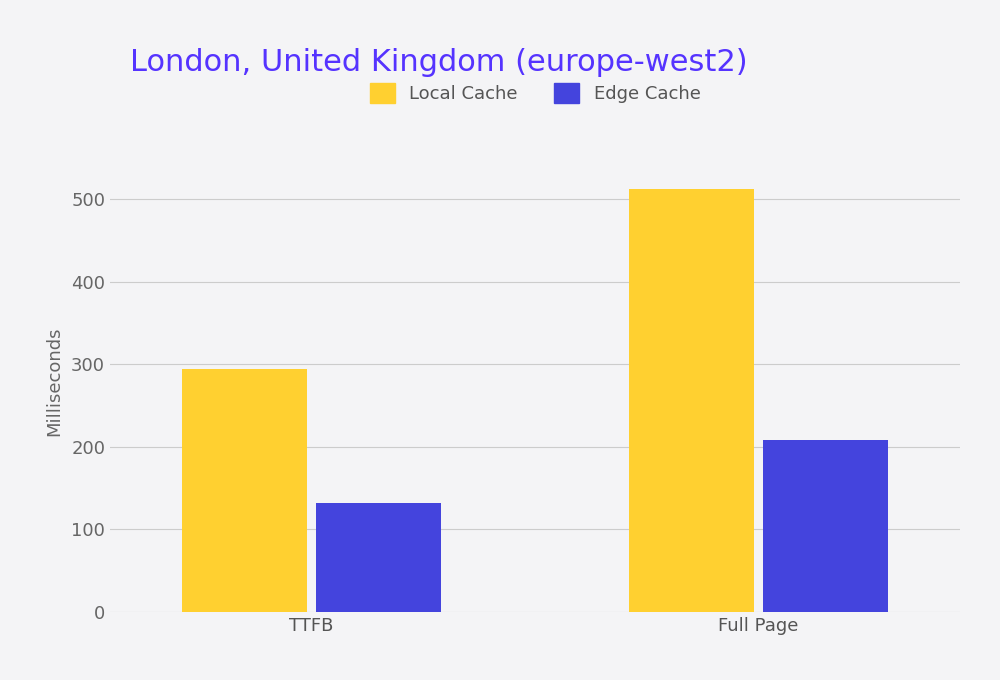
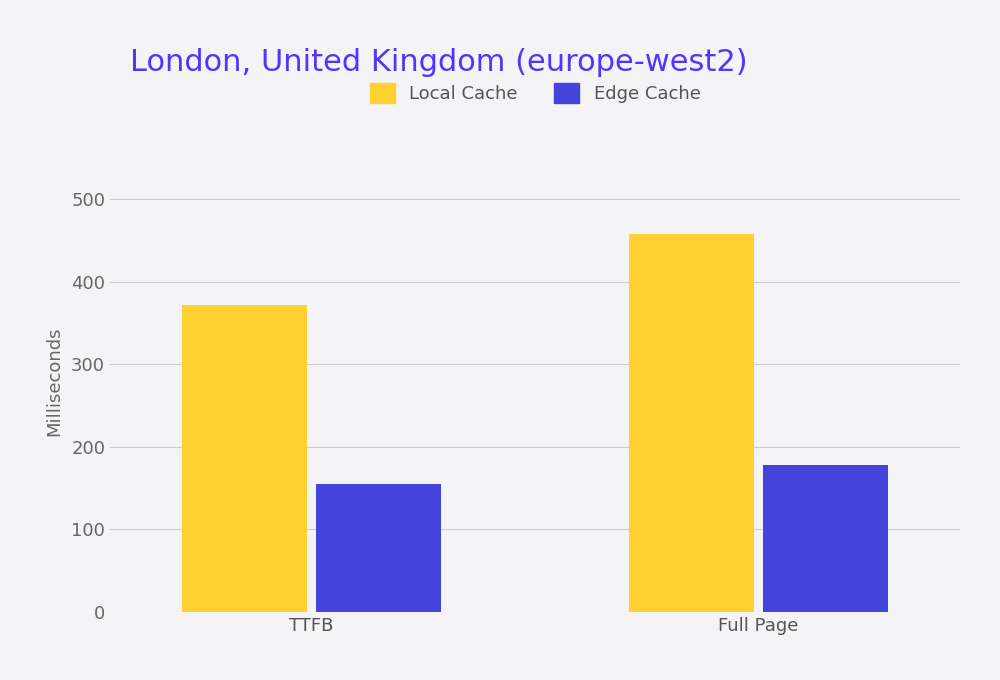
Local Cache/TTFB: 294 -> 372
Edge Cache/TTFB: 132 -> 155
Local Cache/Full Page: 512 -> 458
Edge Cache/Full Page: 208 -> 178
